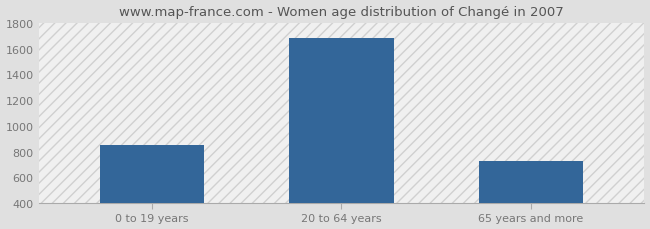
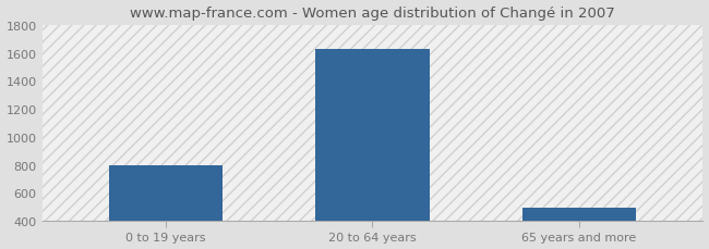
0 to 19 years: 850 -> 800
20 to 64 years: 1680 -> 1630
65 years and more: 730 -> 490
